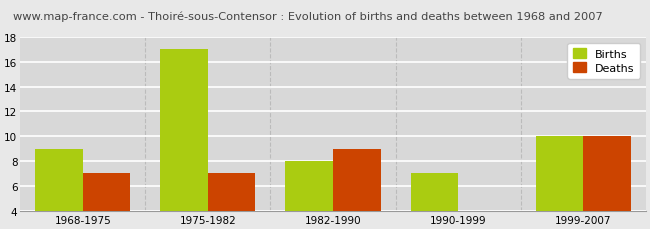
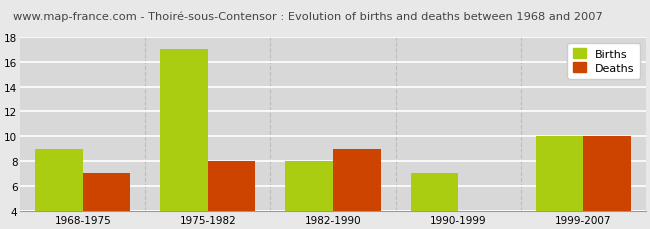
Deaths/1975-1982: 7 -> 8
